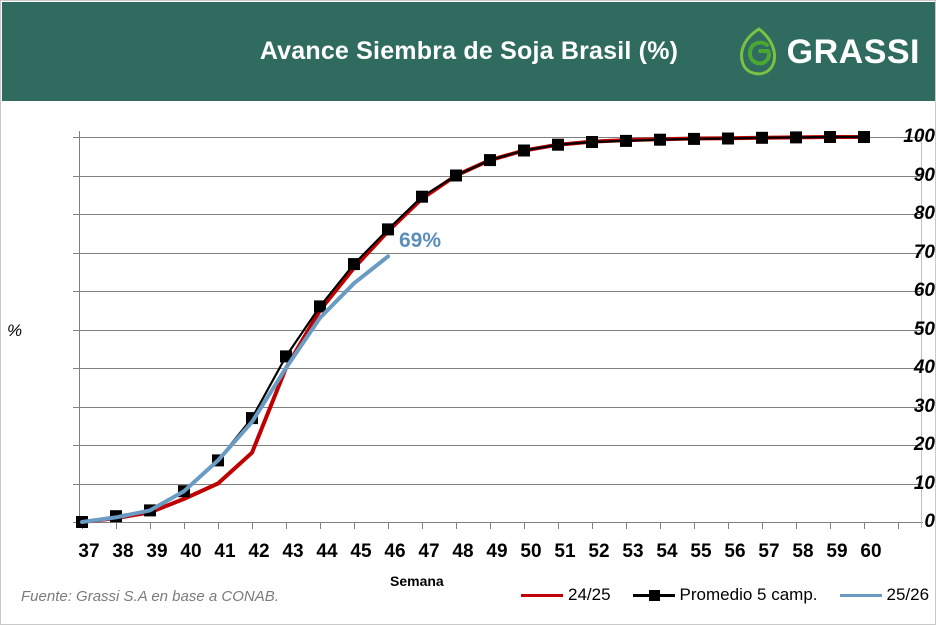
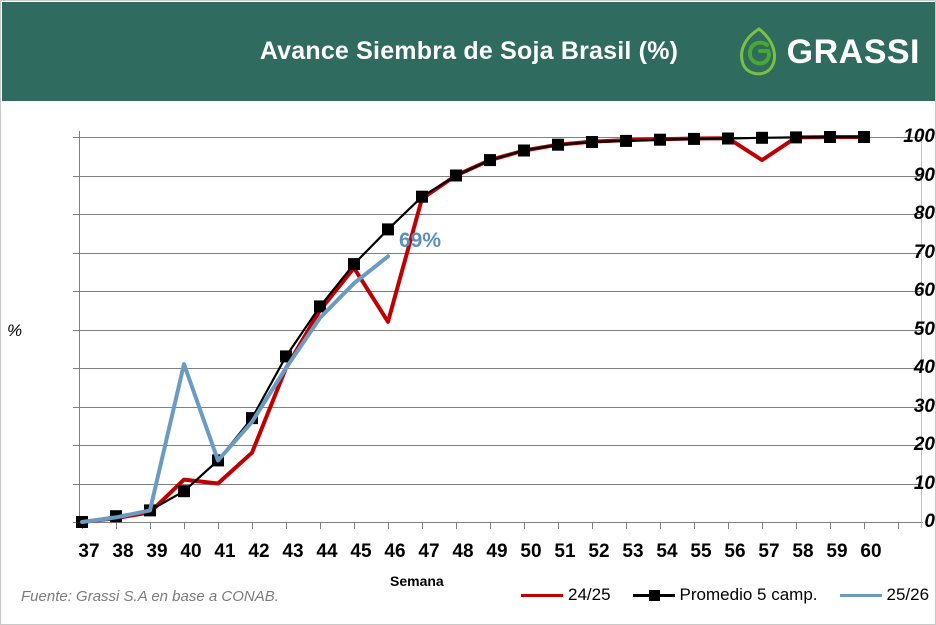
24/25/40: 6 -> 11
25/26/40: 8 -> 41
24/25/46: 76 -> 52
24/25/57: 100 -> 94
